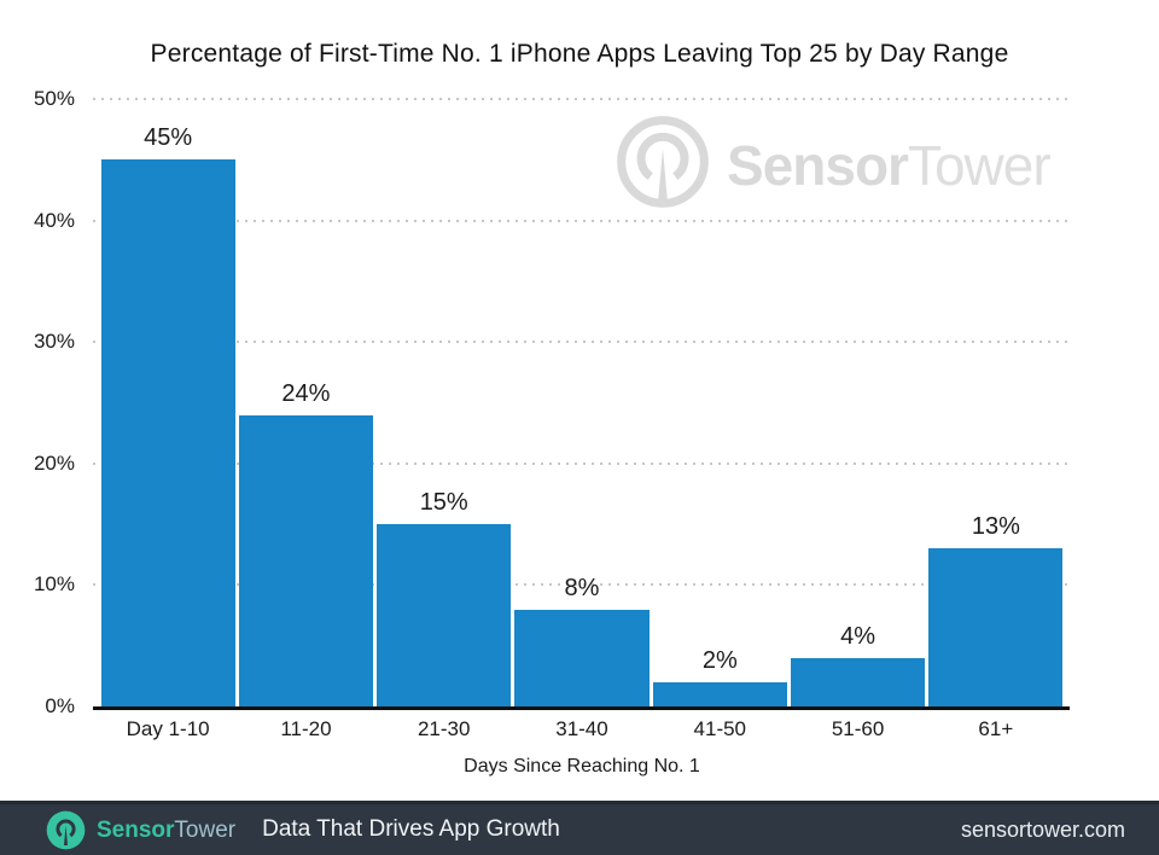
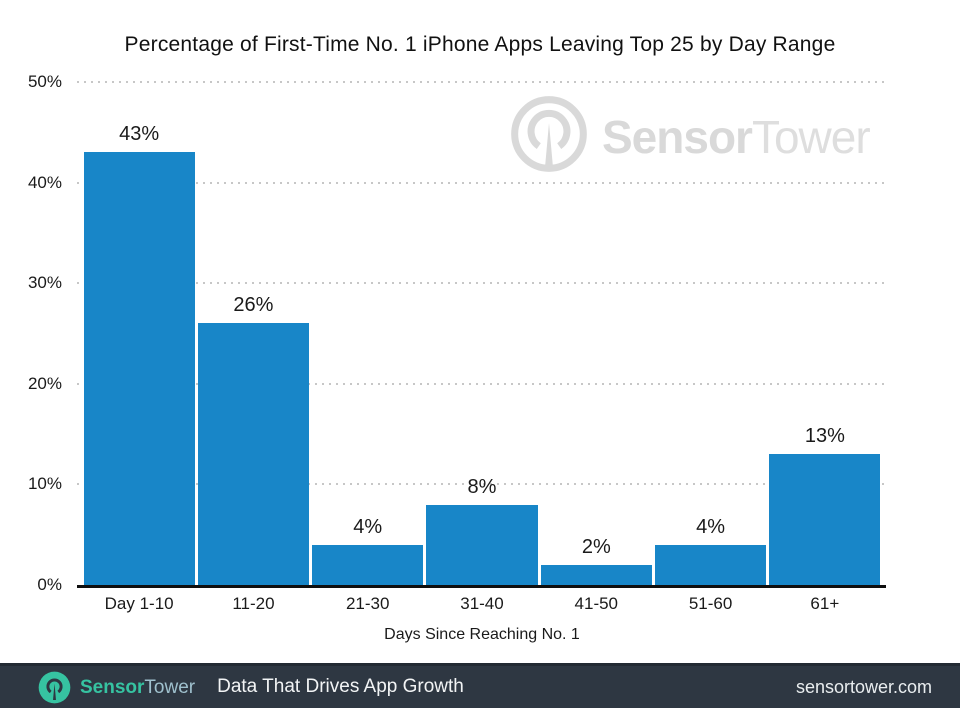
Day 1-10: 45% -> 43%
11-20: 24% -> 26%
21-30: 15% -> 4%
